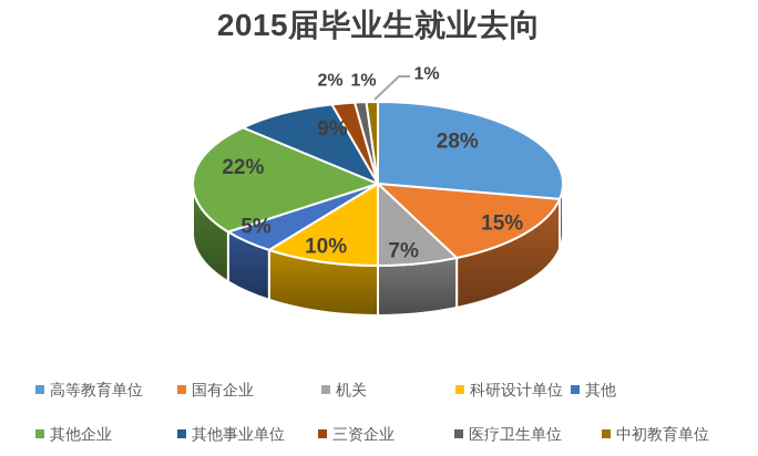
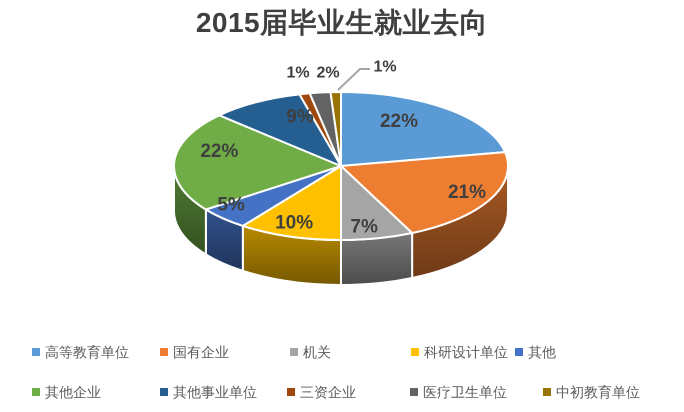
高等教育单位: 28% -> 22%
国有企业: 15% -> 21%
三资企业: 2% -> 1%
医疗卫生单位: 1% -> 2%
